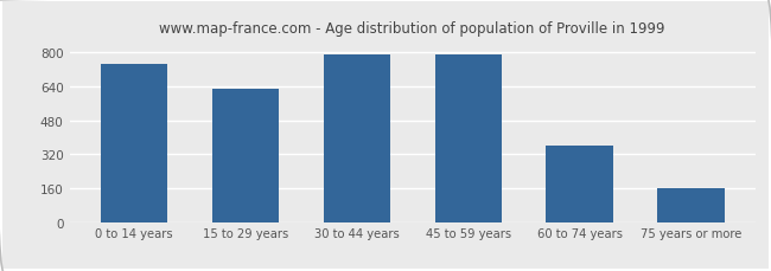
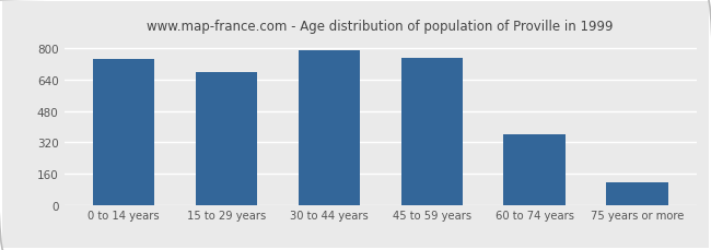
15 to 29 years: 630 -> 680
45 to 59 years: 790 -> 750
75 years or more: 160 -> 110
